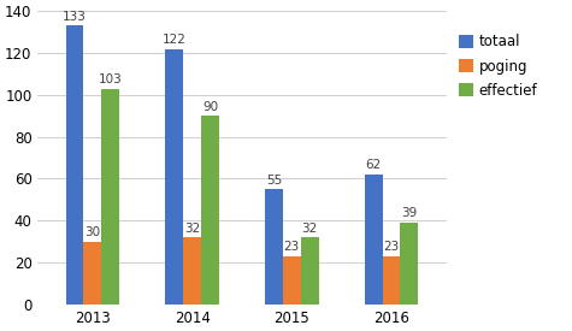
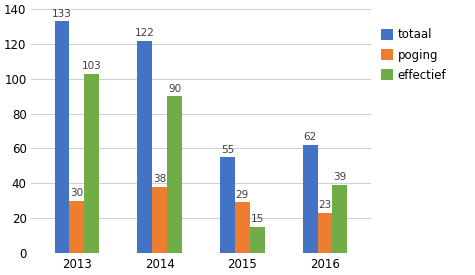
poging/2014: 32 -> 38
poging/2015: 23 -> 29
effectief/2015: 32 -> 15
